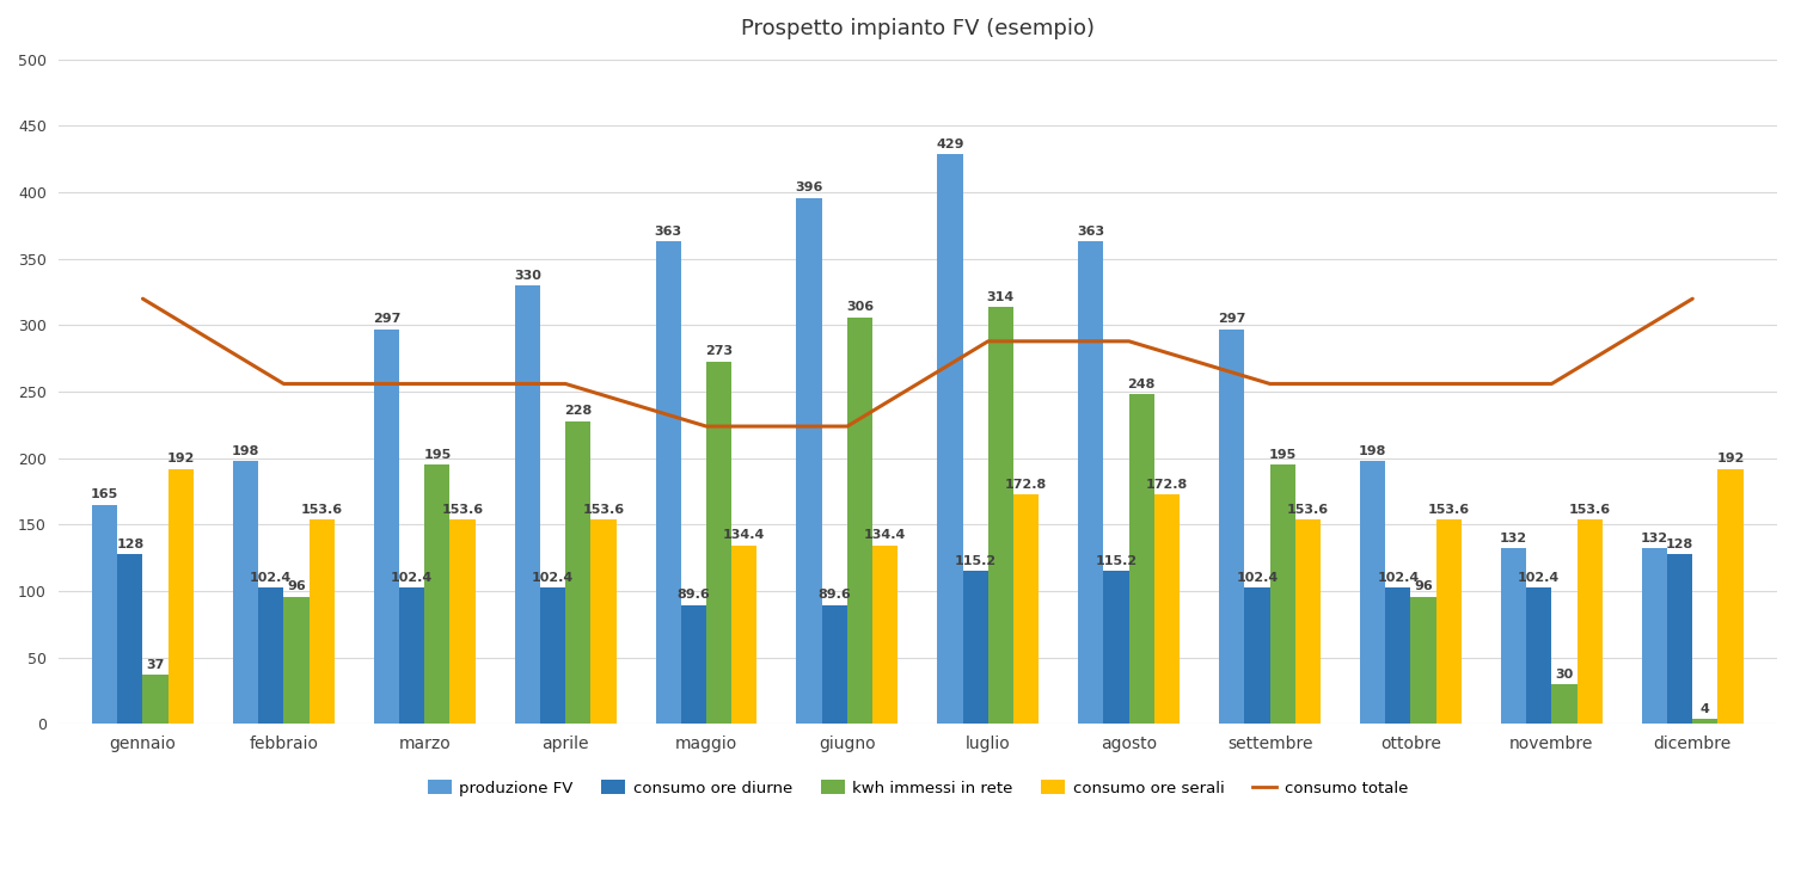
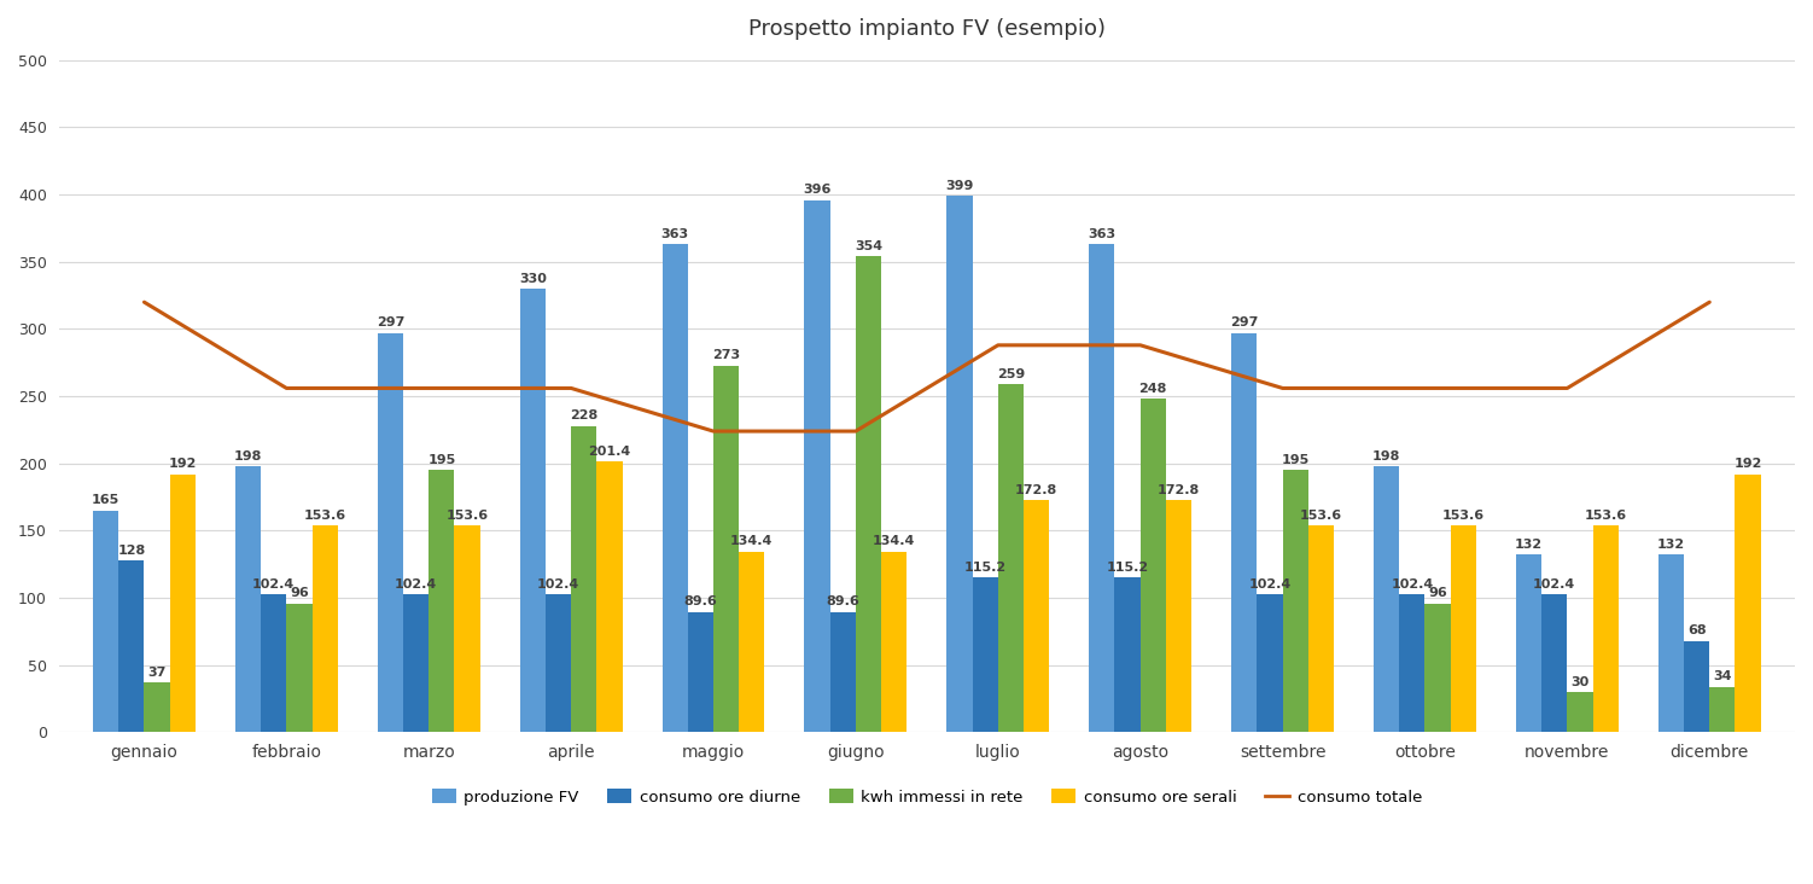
consumo ore serali/aprile: 153.6 -> 201.4
kwh immessi in rete/giugno: 306 -> 354
produzione FV/luglio: 429 -> 399
kwh immessi in rete/luglio: 314 -> 259
consumo ore diurne/dicembre: 128 -> 68
kwh immessi in rete/dicembre: 4 -> 34
